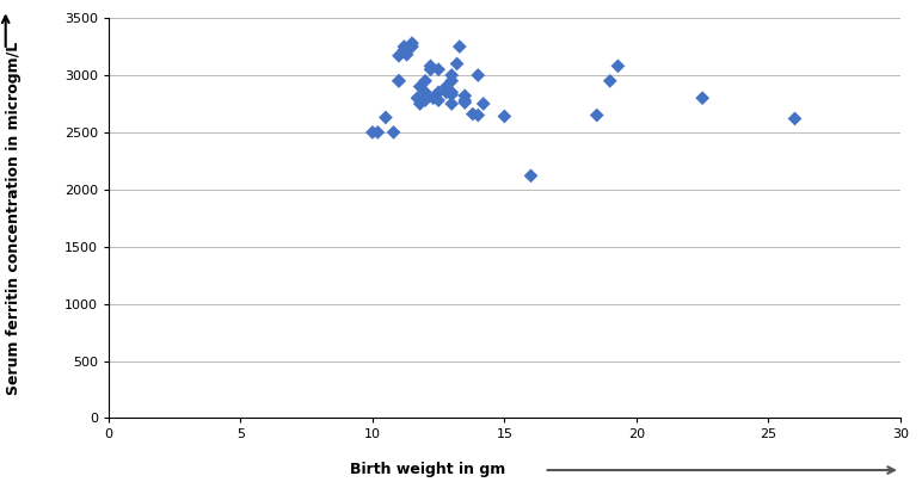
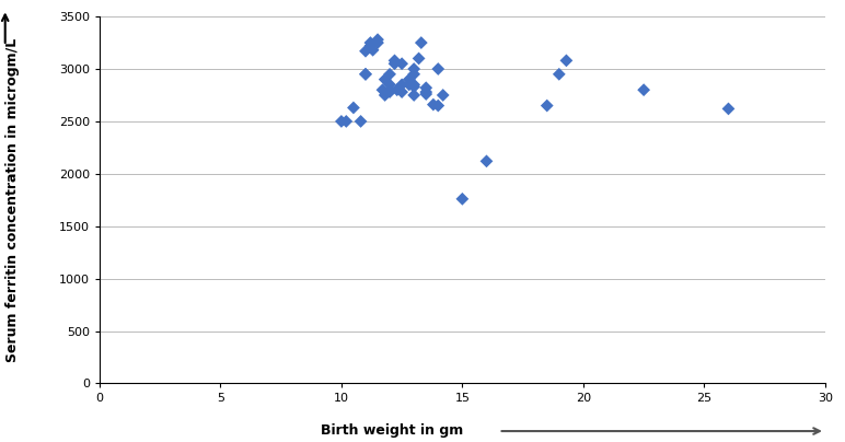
15: 2640 -> 1760
